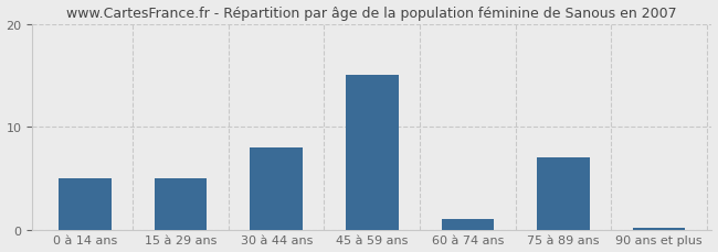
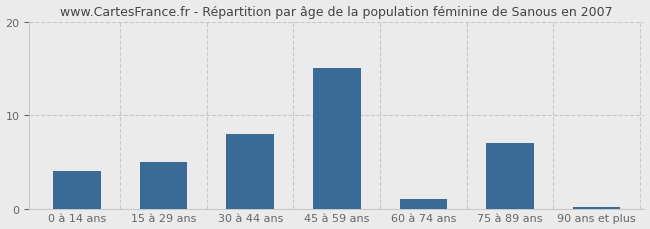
0 à 14 ans: 5.0 -> 4.0
